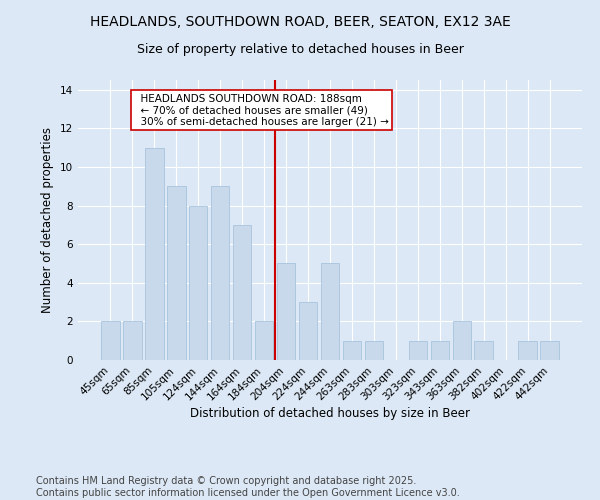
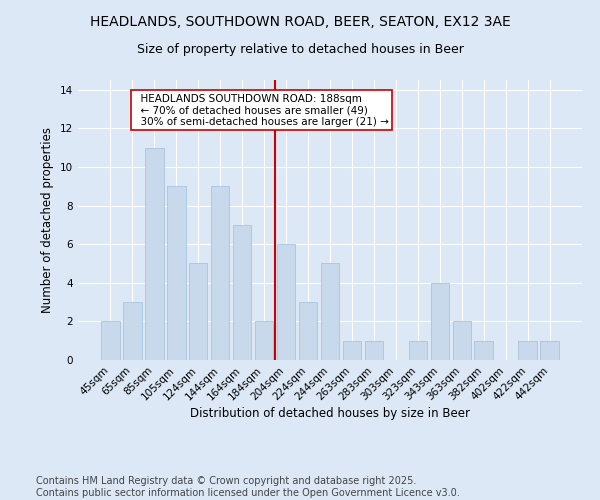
65sqm: 2 -> 3
124sqm: 8 -> 5
204sqm: 5 -> 6
343sqm: 1 -> 4
